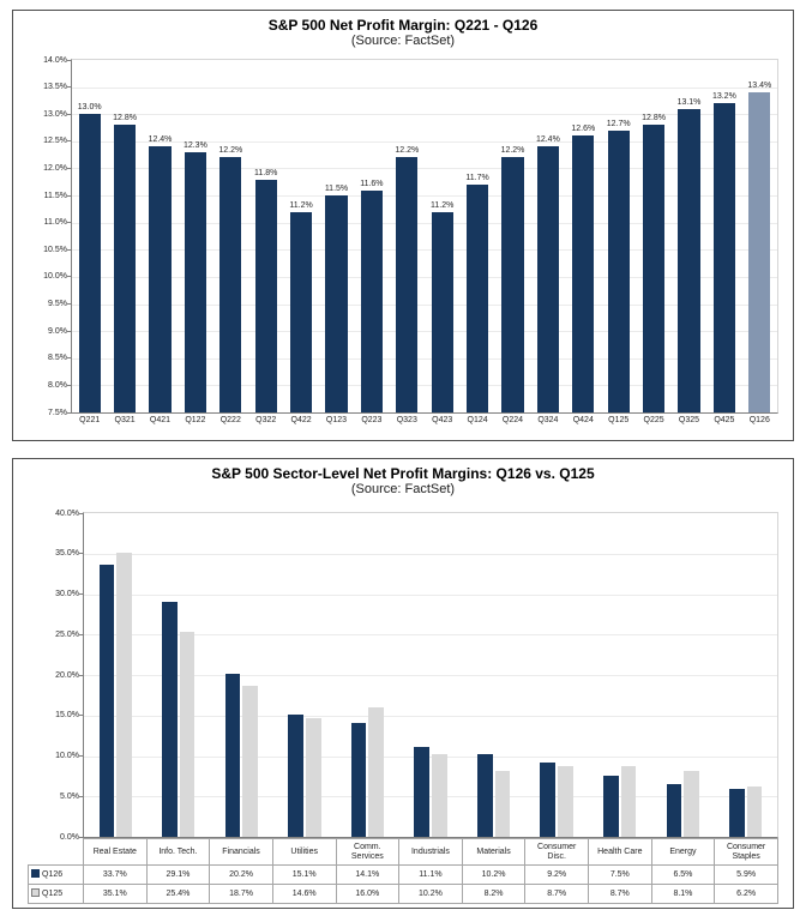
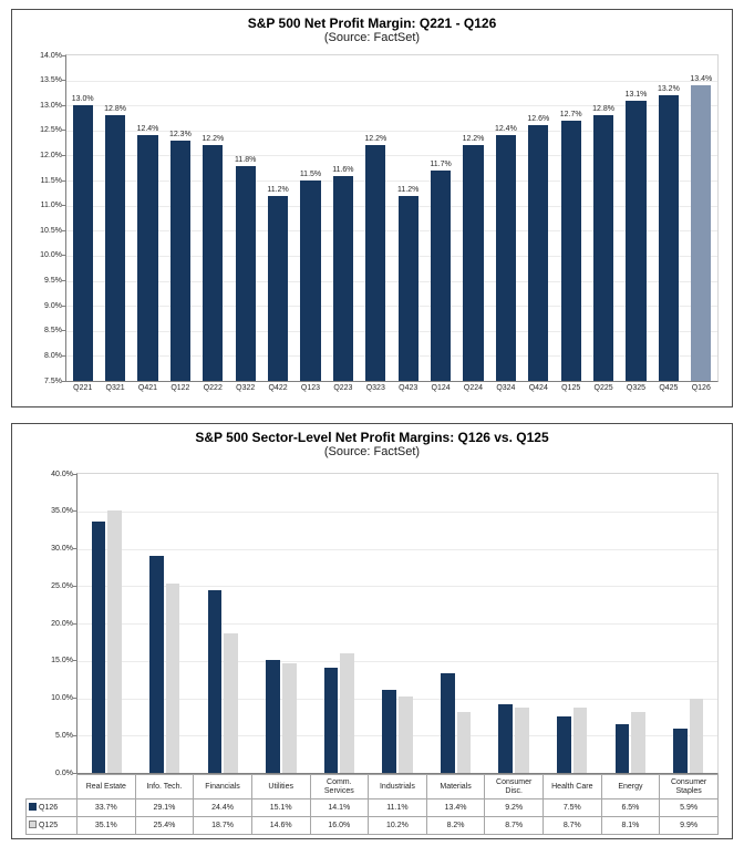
S&P 500 Sector-Level Net Profit Margins: Q126 vs. Q125/Q126/Financials: 20.2% -> 24.4%
S&P 500 Sector-Level Net Profit Margins: Q126 vs. Q125/Q126/Materials: 10.2% -> 13.4%
S&P 500 Sector-Level Net Profit Margins: Q126 vs. Q125/Q125/Consumer Staples: 6.2% -> 9.9%
